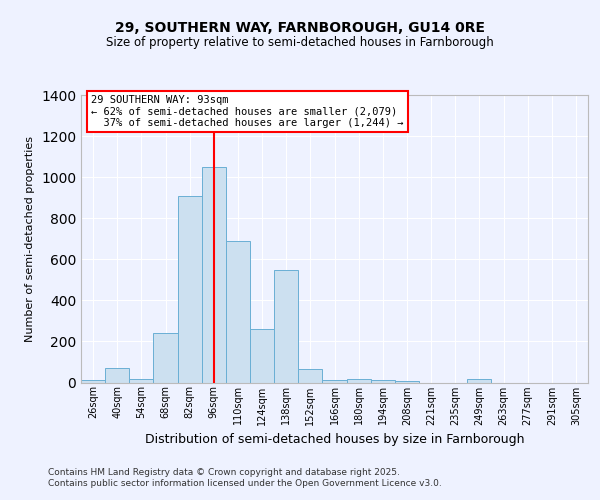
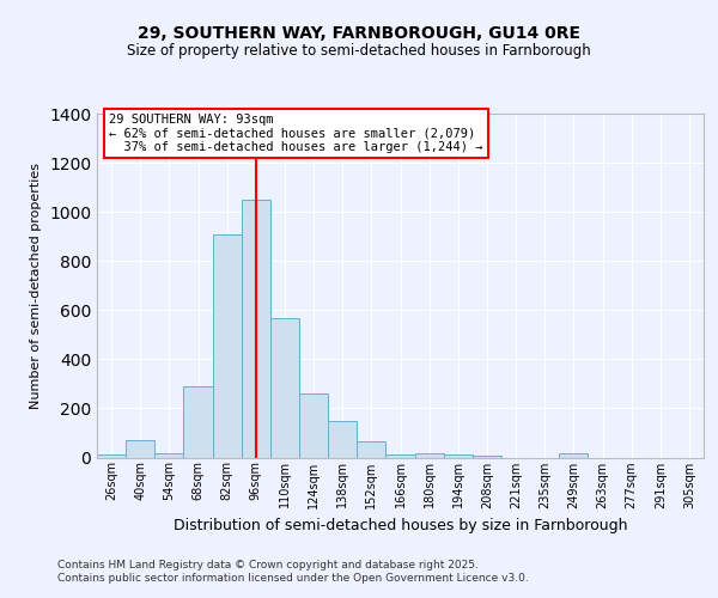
68sqm: 240 -> 290
110sqm: 690 -> 565
138sqm: 550 -> 150
